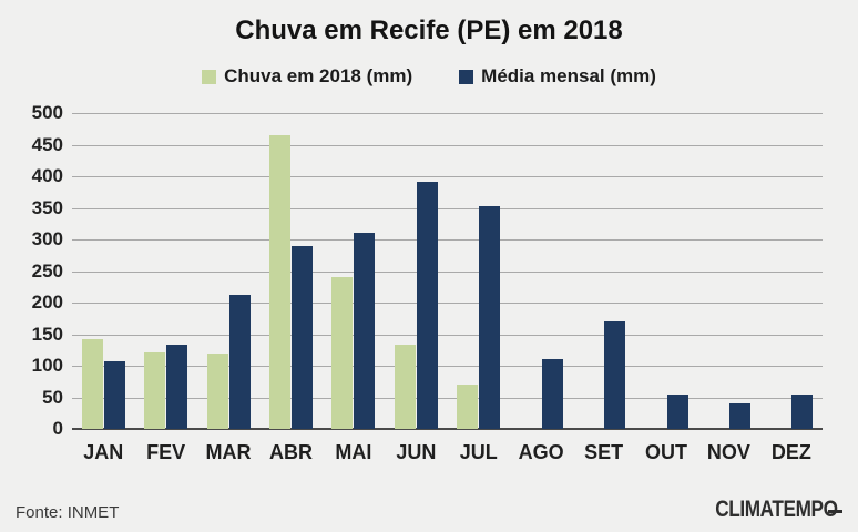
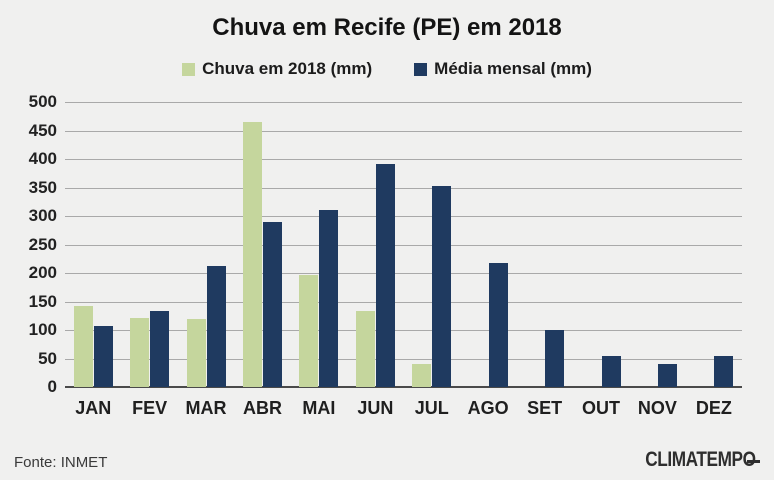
Chuva em 2018 (mm)/MAI: 240 -> 200
Chuva em 2018 (mm)/JUL: 70 -> 40
Média mensal (mm)/AGO: 110 -> 220
Média mensal (mm)/SET: 170 -> 100
